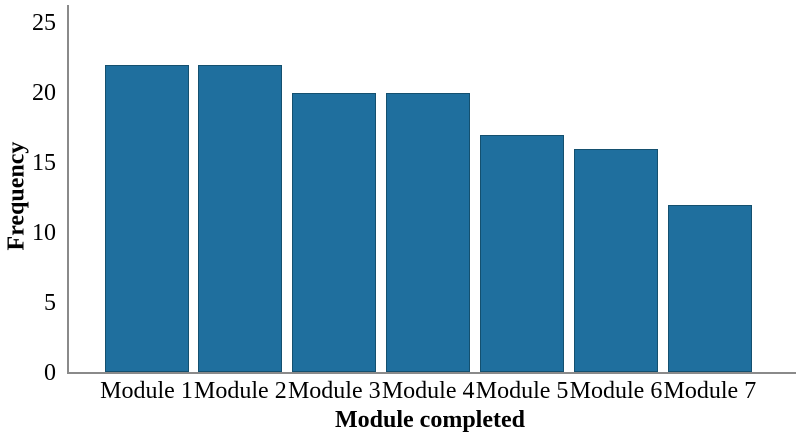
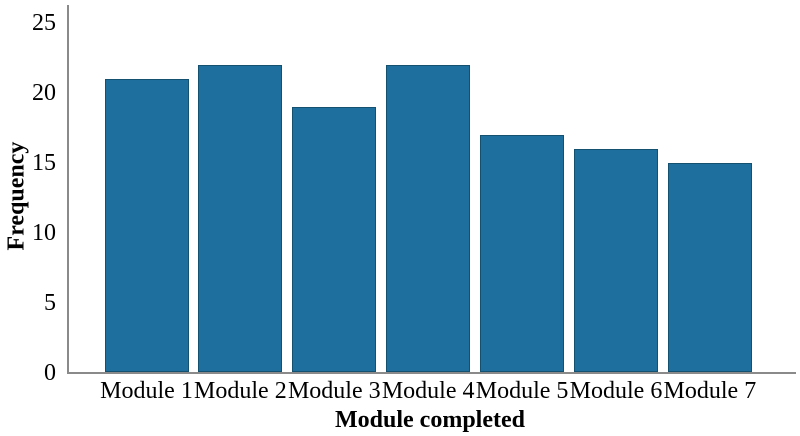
Module 1: 22 -> 21
Module 3: 20 -> 19
Module 4: 20 -> 22
Module 7: 12 -> 15
